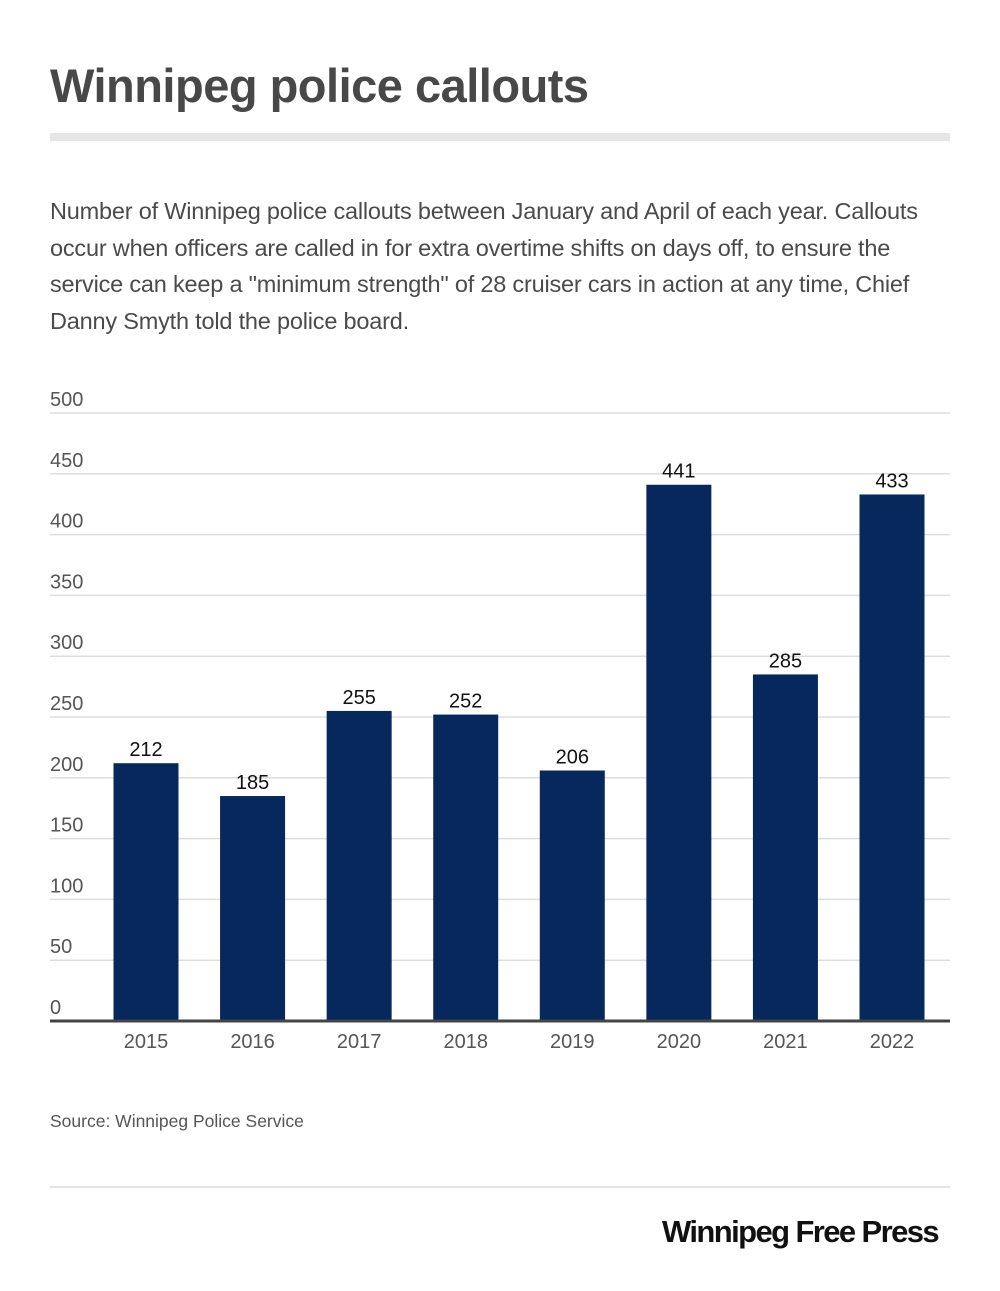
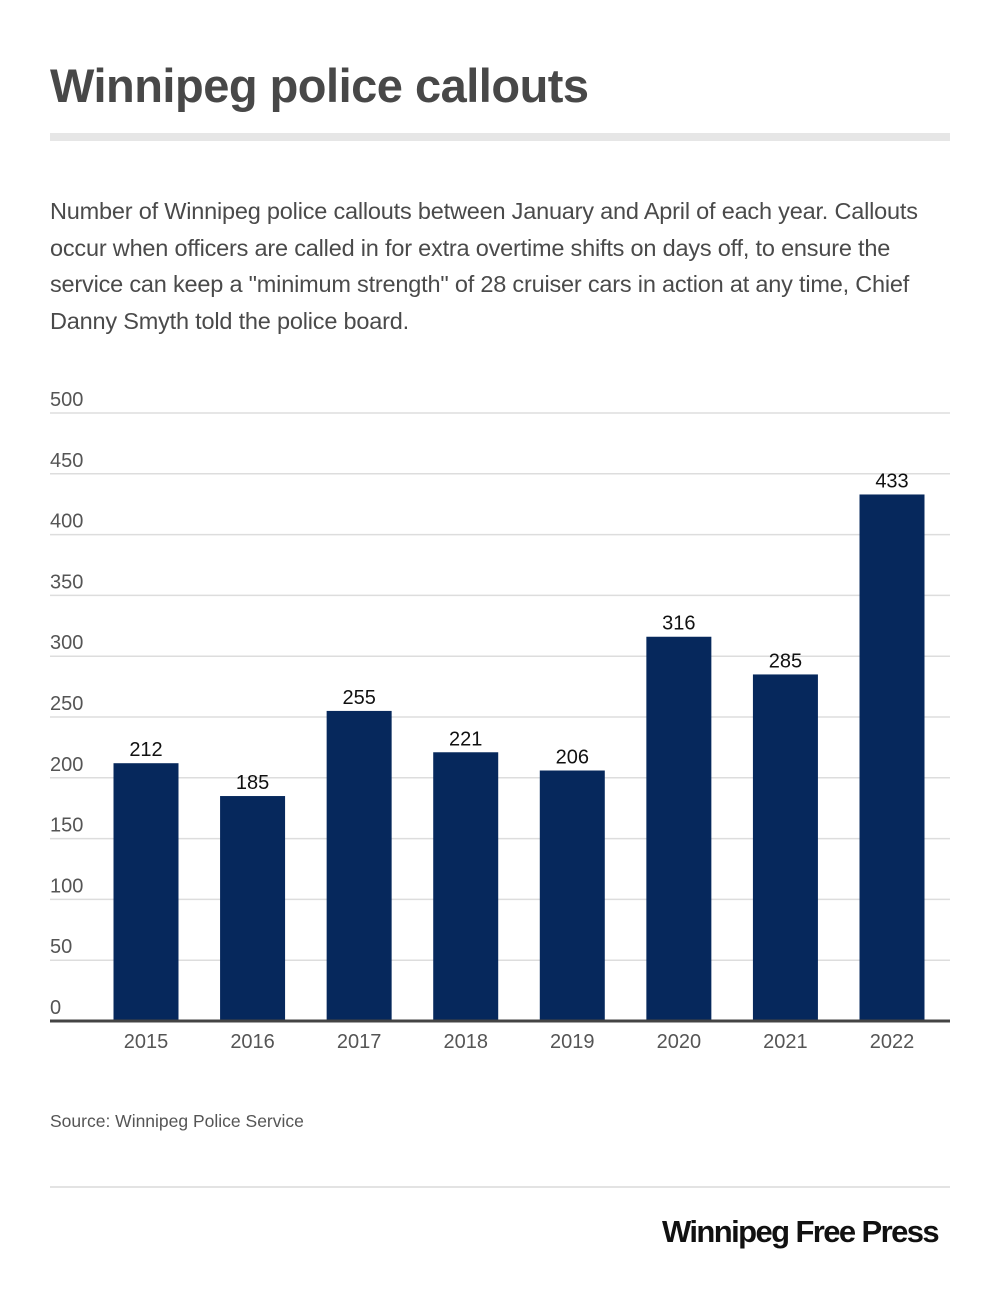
2018: 252 -> 221
2020: 441 -> 316
